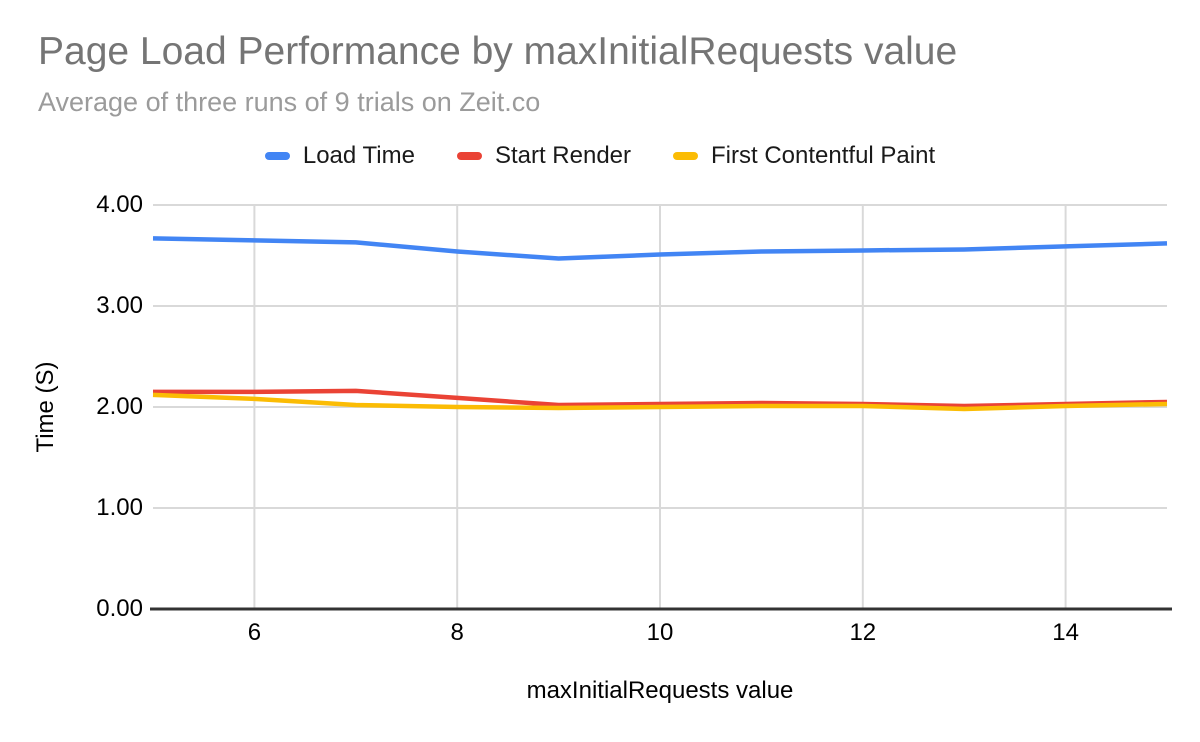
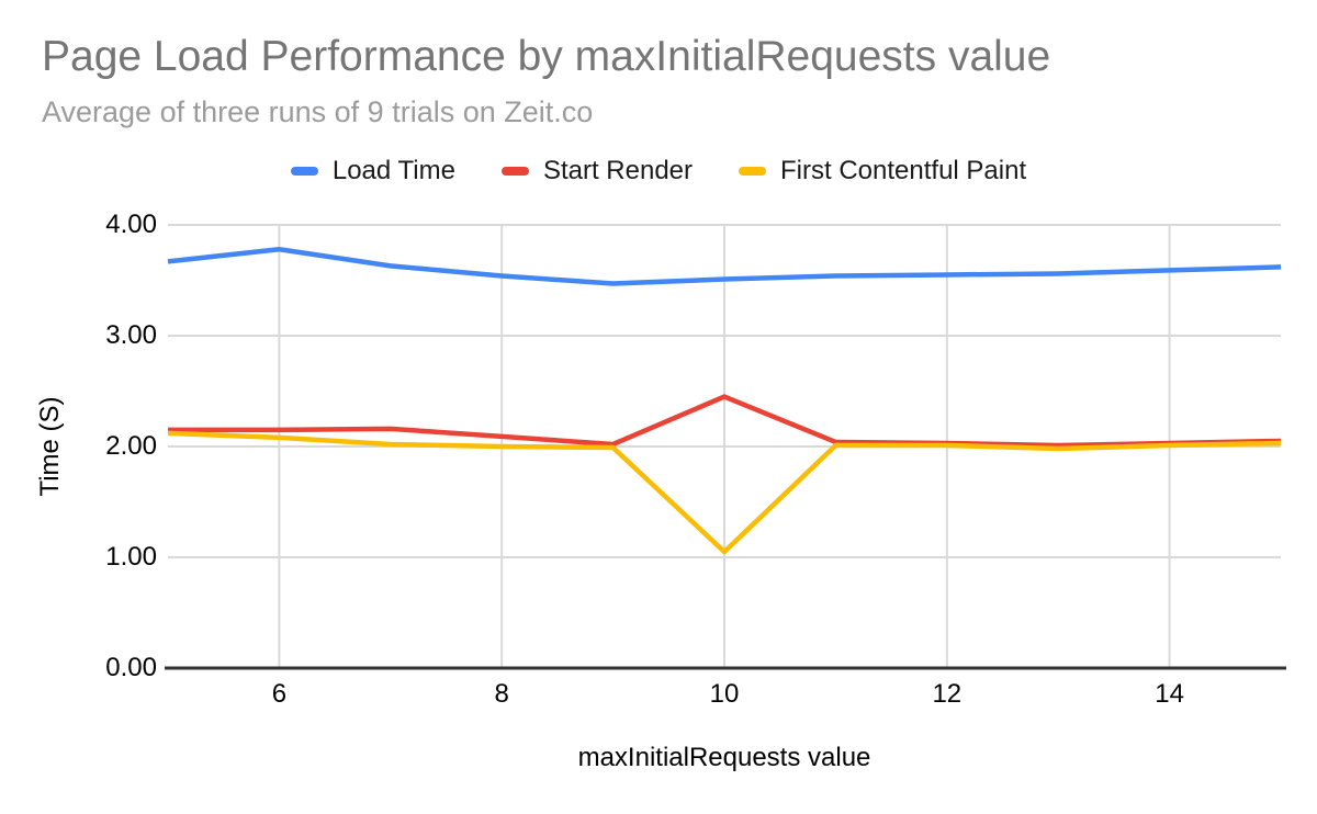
Load Time/6: 3.65 -> 3.78
Start Render/10: 2.03 -> 2.45
First Contentful Paint/10: 2.00 -> 1.05
